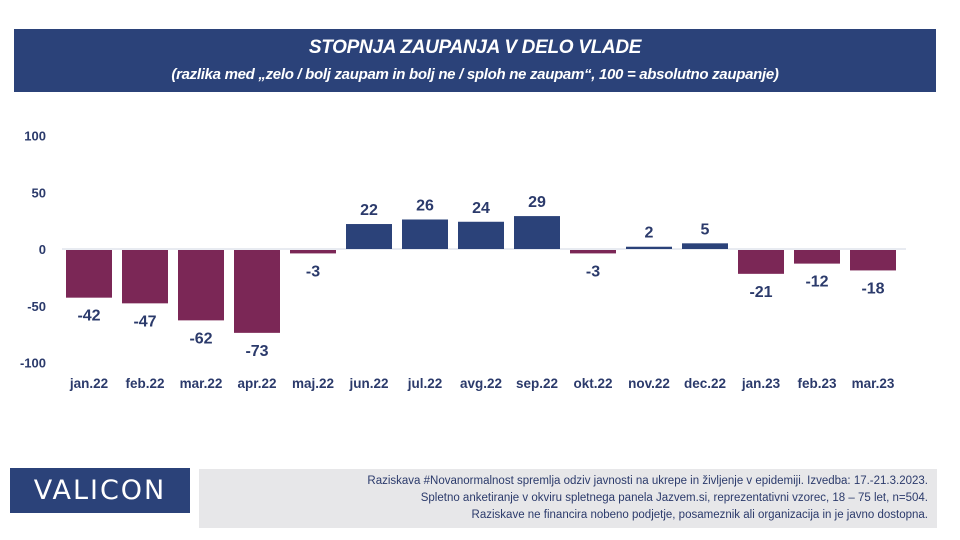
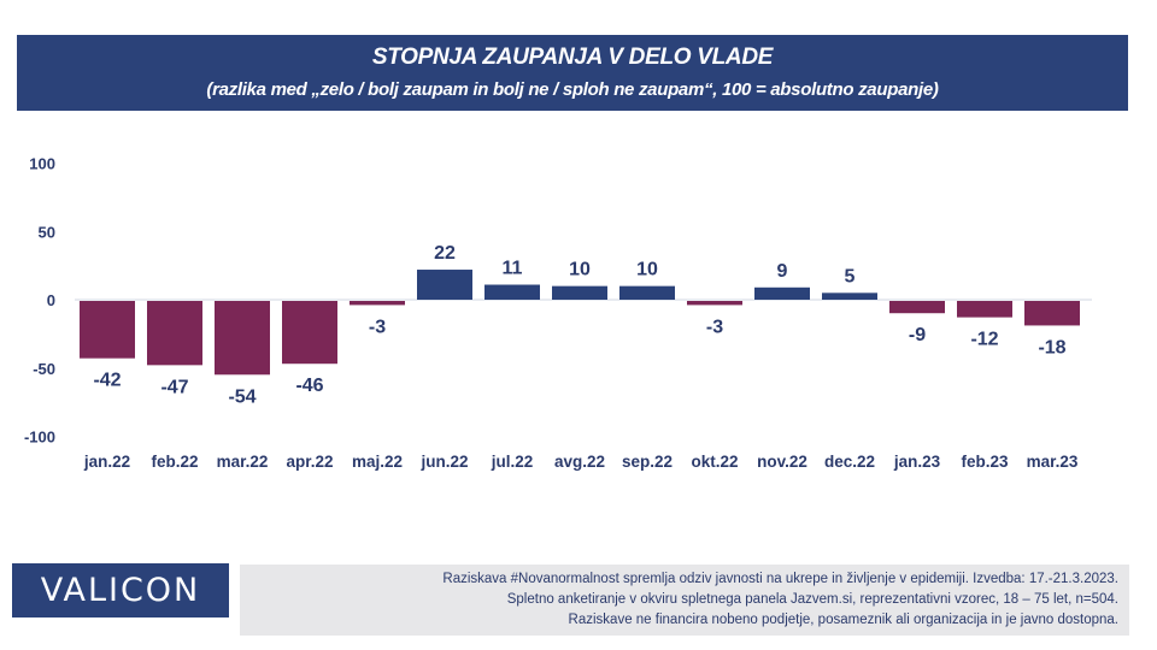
mar.22: -62 -> -54
apr.22: -73 -> -46
jul.22: 26 -> 11
avg.22: 24 -> 10
sep.22: 29 -> 10
nov.22: 2 -> 9
jan.23: -21 -> -9
